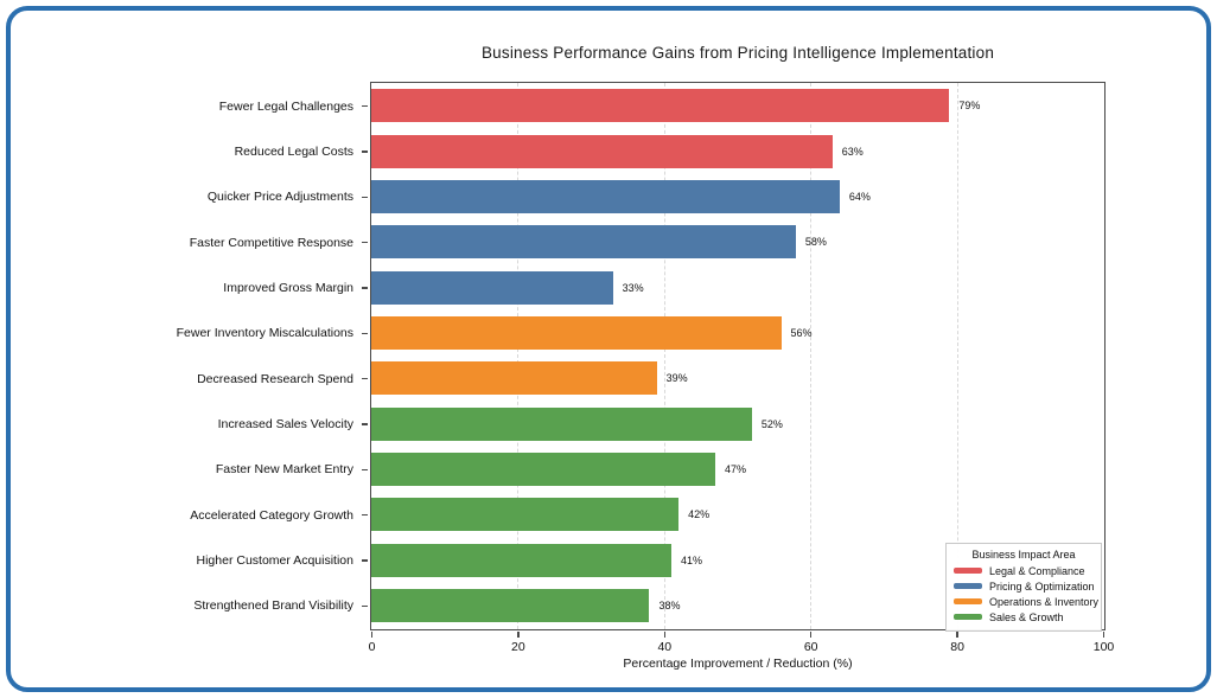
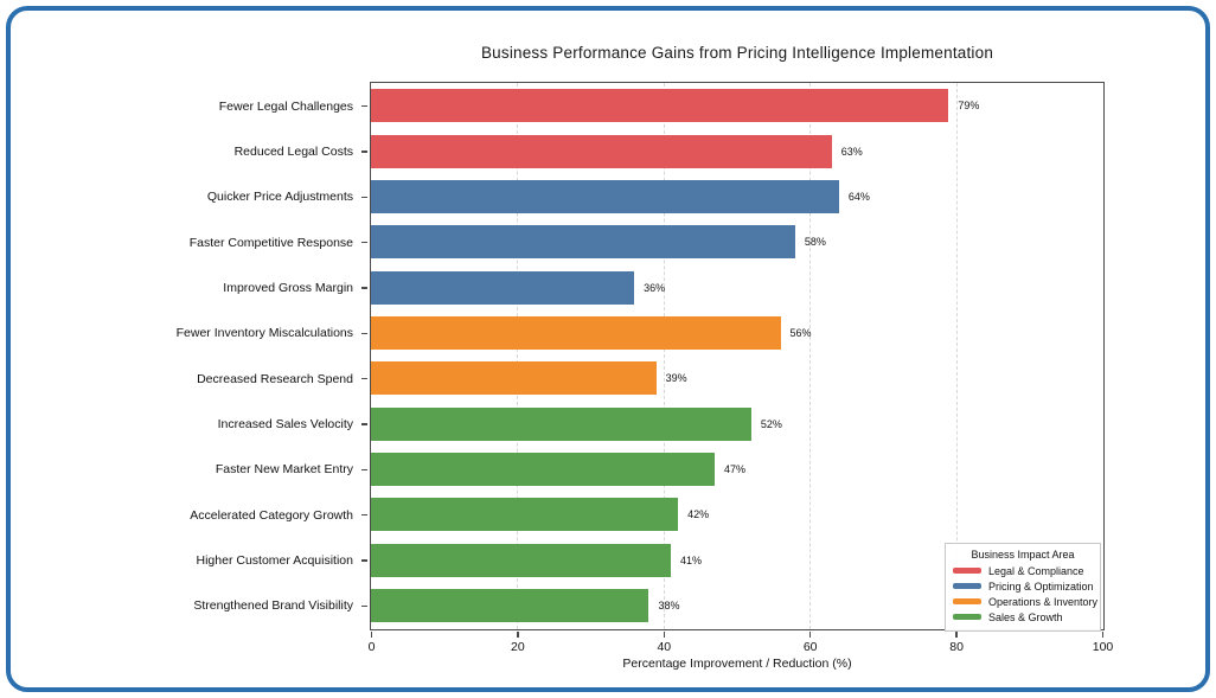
Improved Gross Margin: 33% -> 36%
